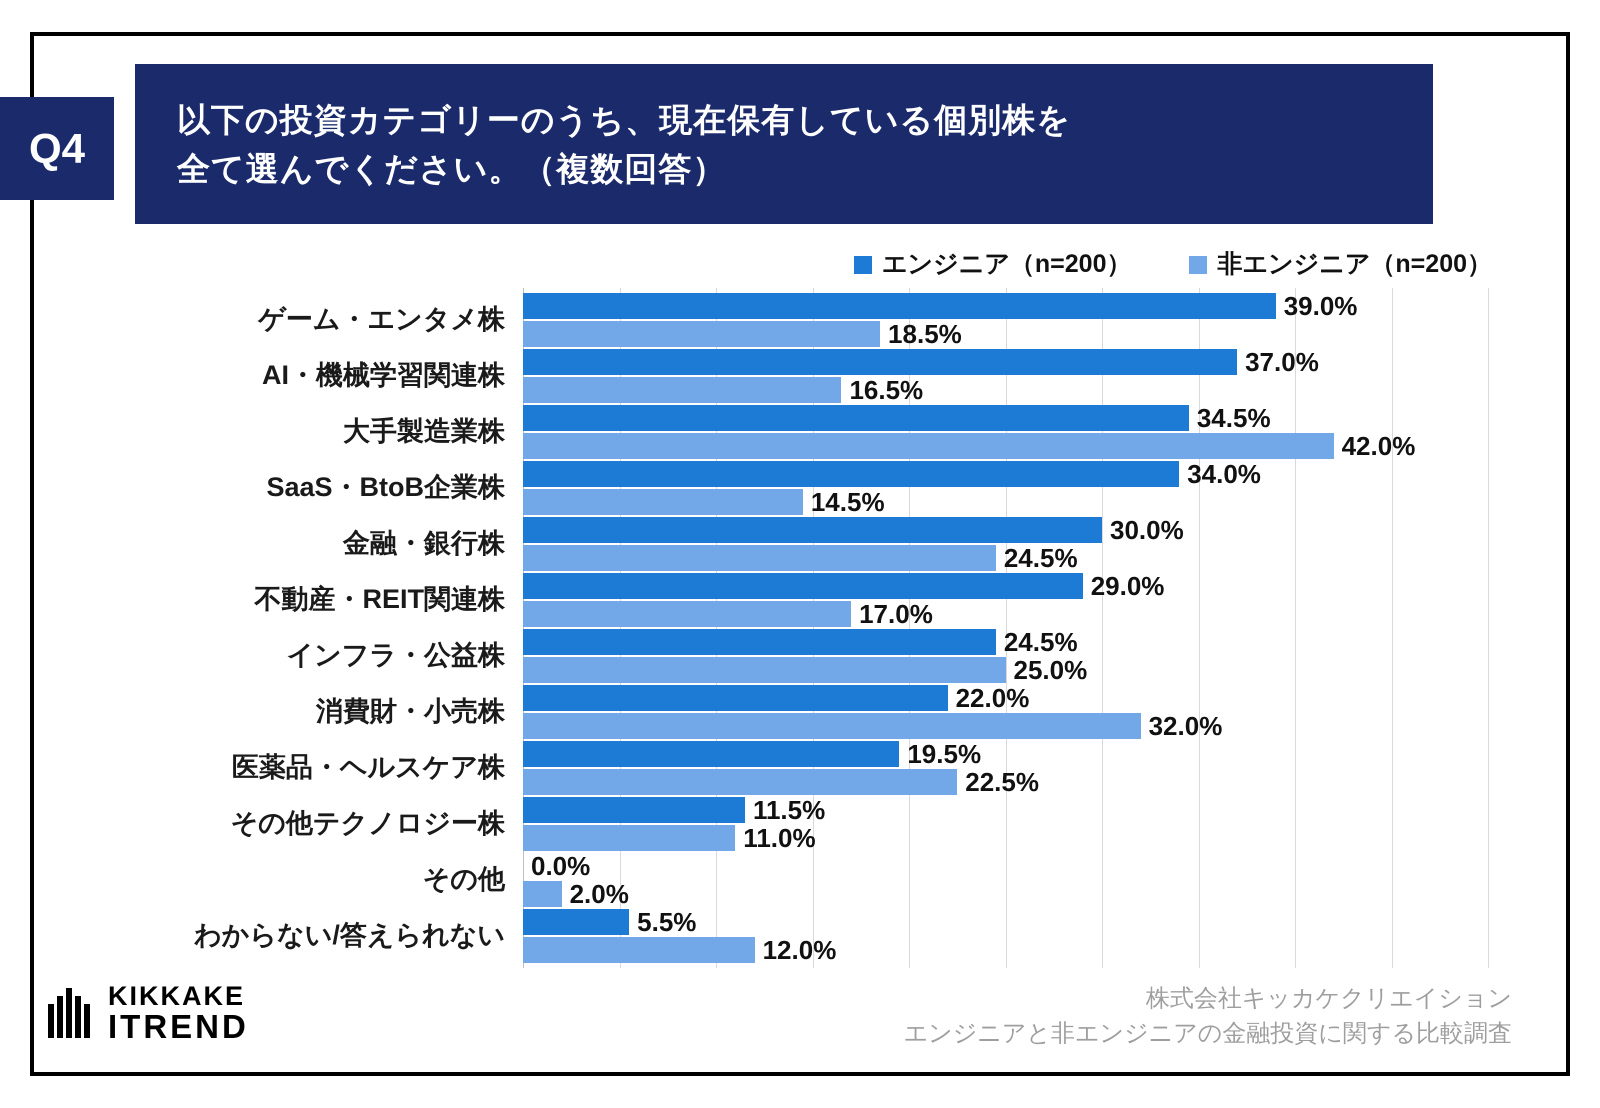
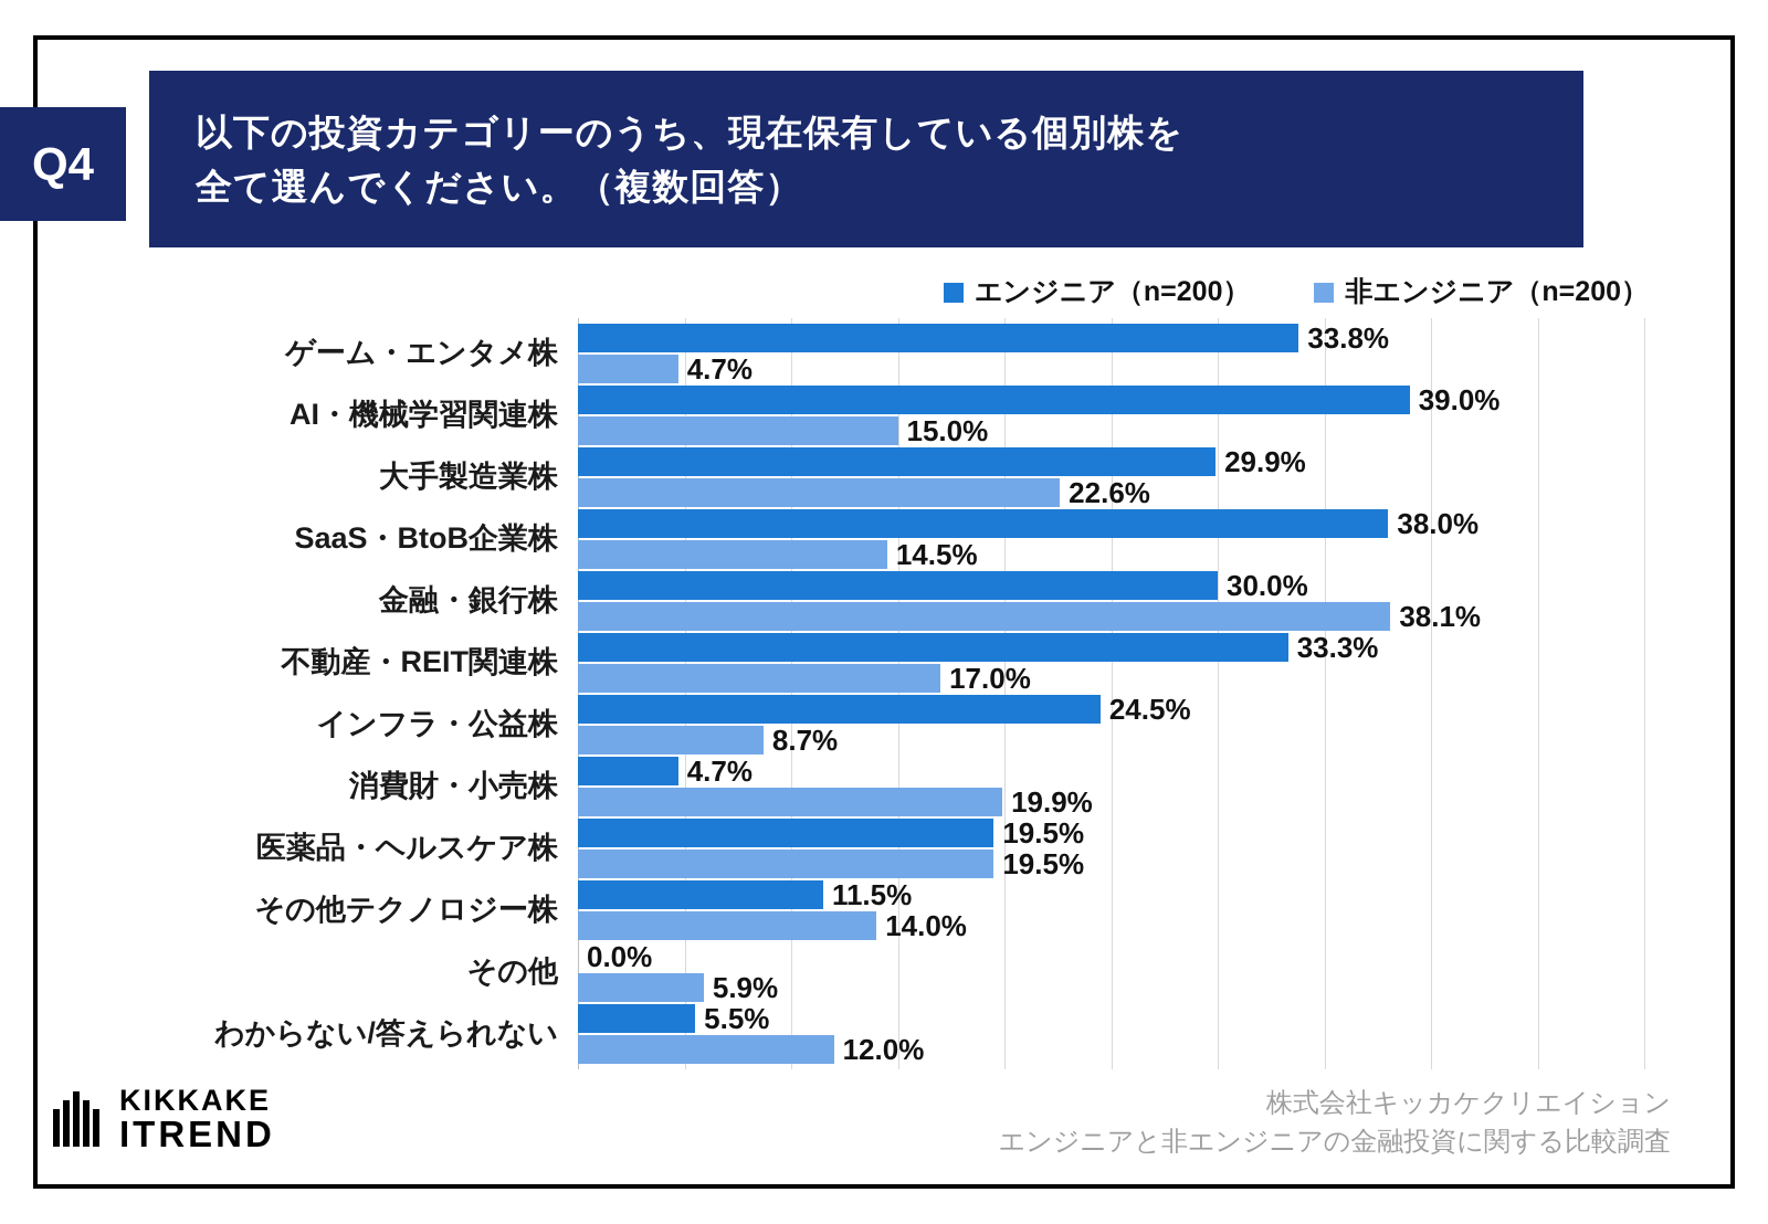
エンジニア（n=200）/ゲーム・エンタメ株: 39.0% -> 33.8%
非エンジニア（n=200）/ゲーム・エンタメ株: 18.5% -> 4.7%
エンジニア（n=200）/AI・機械学習関連株: 37.0% -> 39.0%
非エンジニア（n=200）/AI・機械学習関連株: 16.5% -> 15.0%
エンジニア（n=200）/大手製造業株: 34.5% -> 29.9%
非エンジニア（n=200）/大手製造業株: 42.0% -> 22.6%
エンジニア（n=200）/SaaS・BtoB企業株: 34.0% -> 38.0%
非エンジニア（n=200）/金融・銀行株: 24.5% -> 38.1%
エンジニア（n=200）/不動産・REIT関連株: 29.0% -> 33.3%
非エンジニア（n=200）/インフラ・公益株: 25.0% -> 8.7%
エンジニア（n=200）/消費財・小売株: 22.0% -> 4.7%
非エンジニア（n=200）/消費財・小売株: 32.0% -> 19.9%
非エンジニア（n=200）/医薬品・ヘルスケア株: 22.5% -> 19.5%
非エンジニア（n=200）/その他テクノロジー株: 11.0% -> 14.0%
非エンジニア（n=200）/その他: 2.0% -> 5.9%
